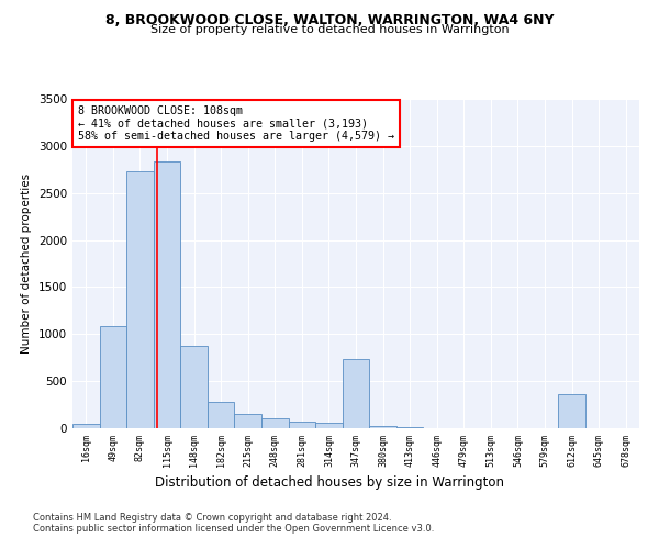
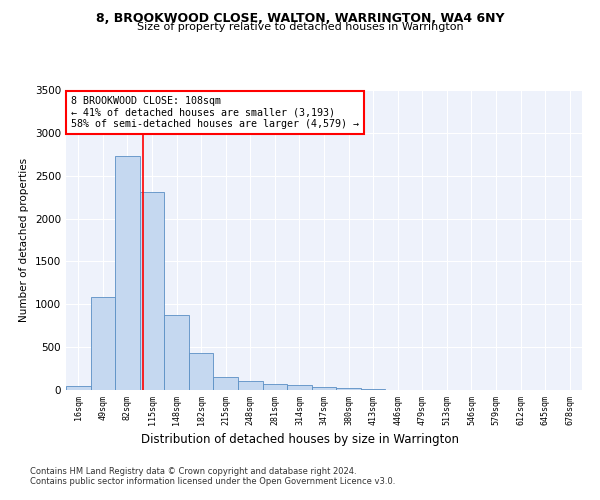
115sqm: 2840 -> 2310
182sqm: 280 -> 430
347sqm: 740 -> 30
612sqm: 360 -> 0
